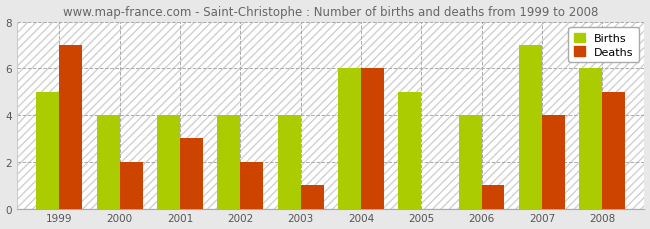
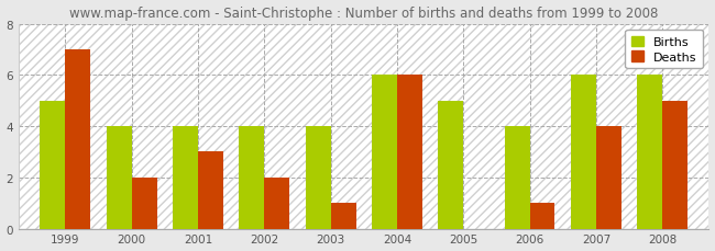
Births/2007: 7 -> 6
